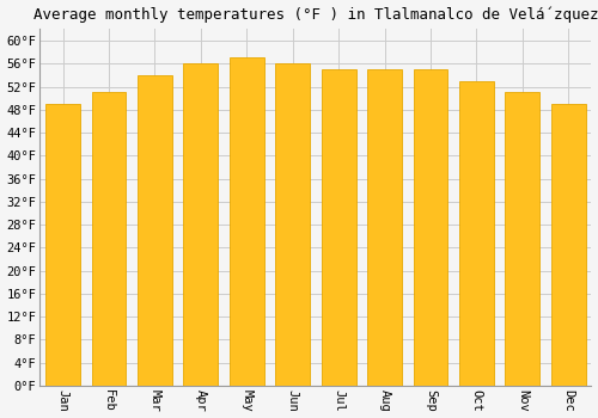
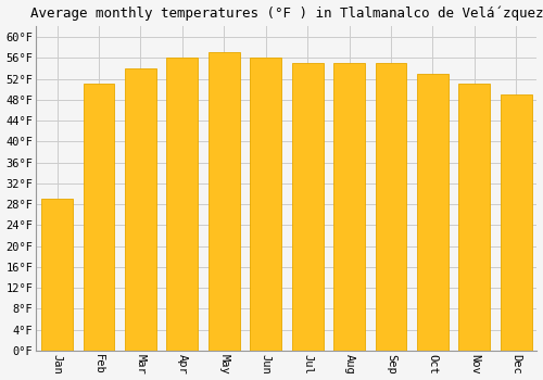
Jan: 49°F -> 29°F
